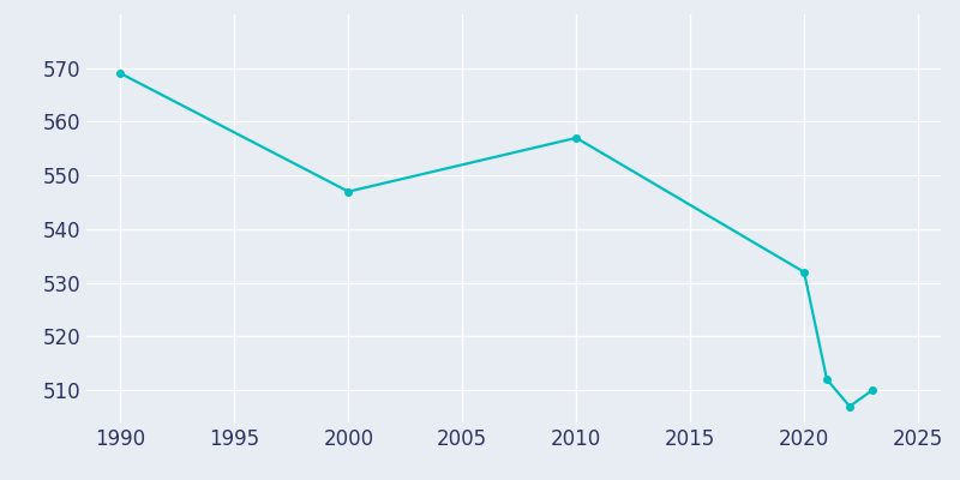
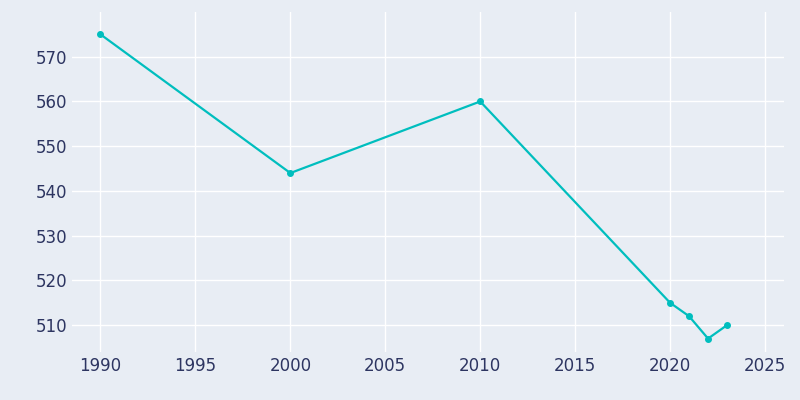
1990: 569 -> 575
2000: 547 -> 544
2010: 557 -> 560
2020: 532 -> 515
